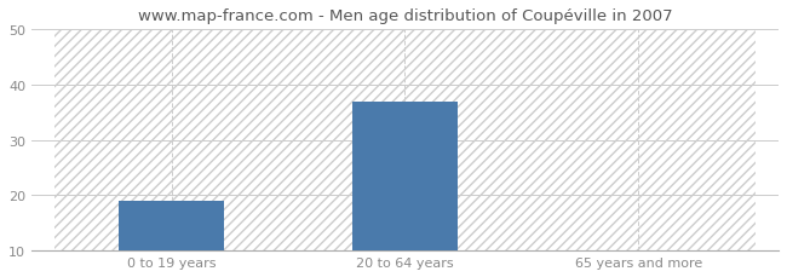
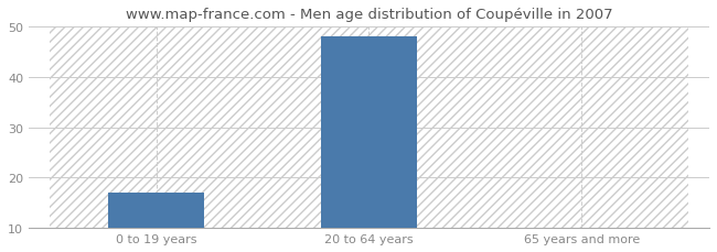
0 to 19 years: 19 -> 17
20 to 64 years: 37 -> 48
